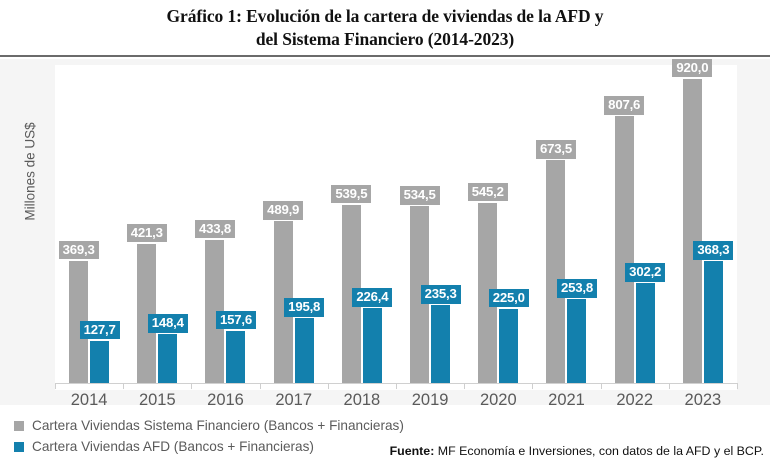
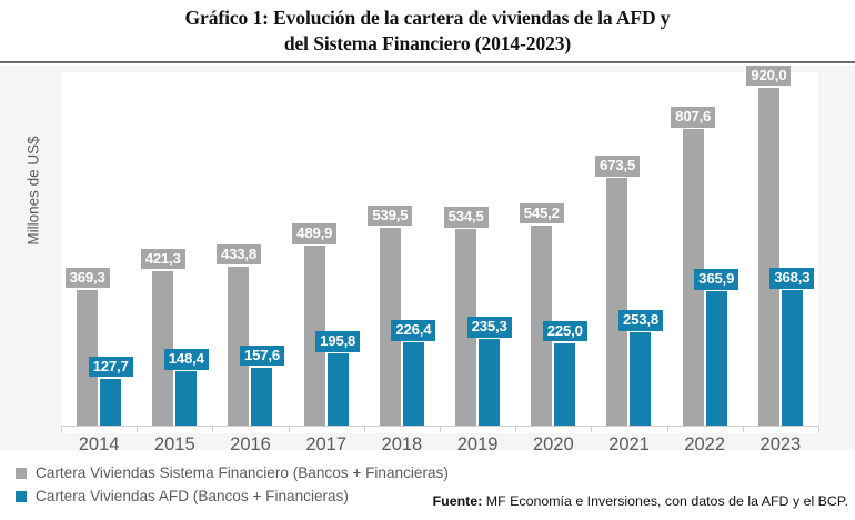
Cartera Viviendas AFD (Bancos + Financieras)/2022: 302,2 -> 365,9
